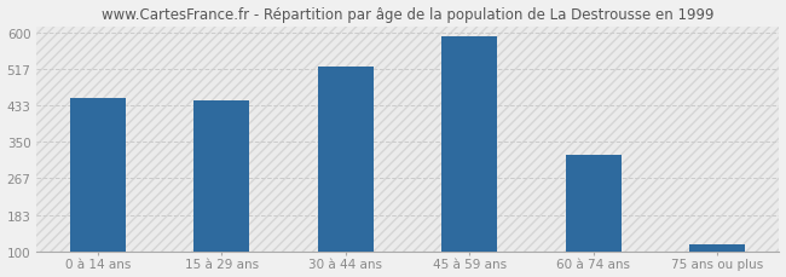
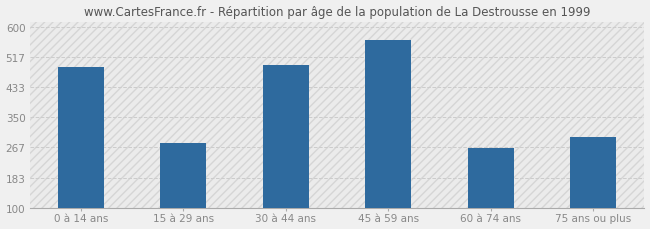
0 à 14 ans: 450 -> 490
15 à 29 ans: 445 -> 280
30 à 44 ans: 522 -> 495
45 à 59 ans: 591 -> 565
60 à 74 ans: 320 -> 265
75 ans ou plus: 117 -> 295
